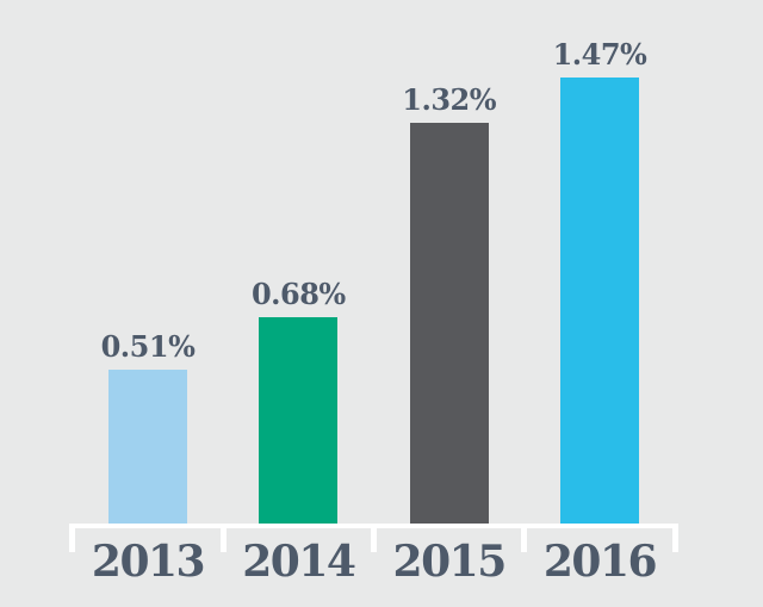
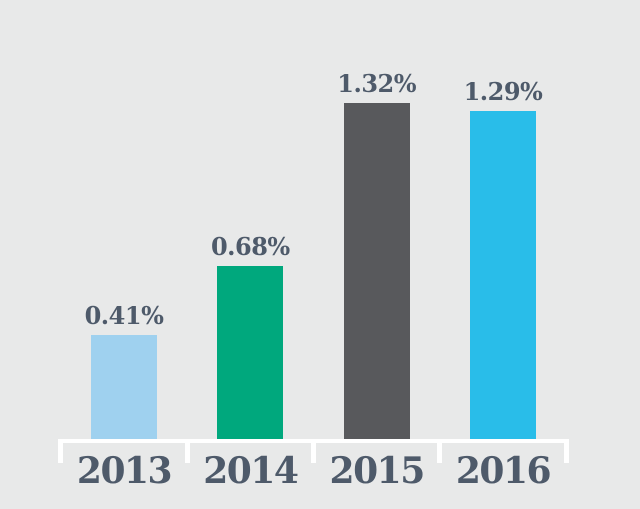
2013: 0.51% -> 0.41%
2016: 1.47% -> 1.29%
